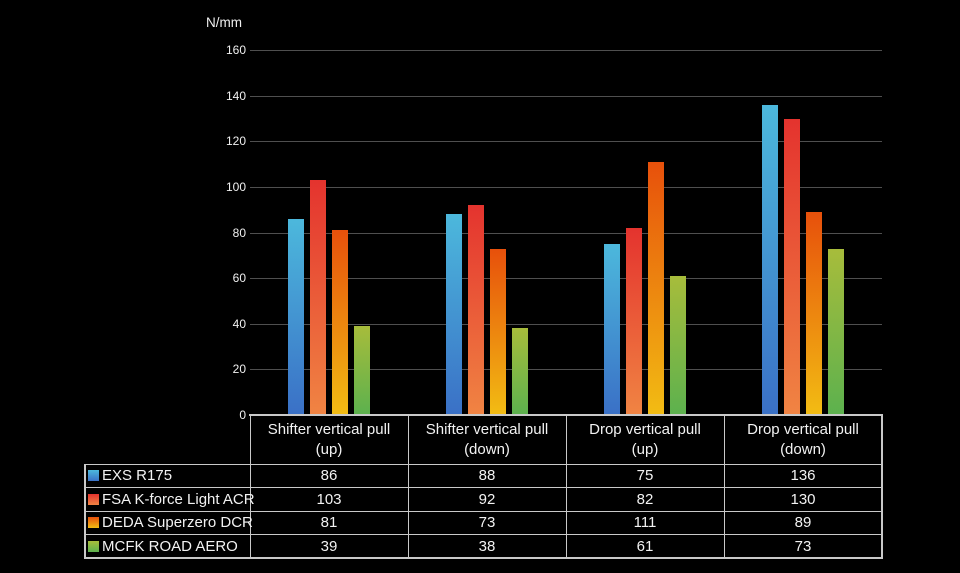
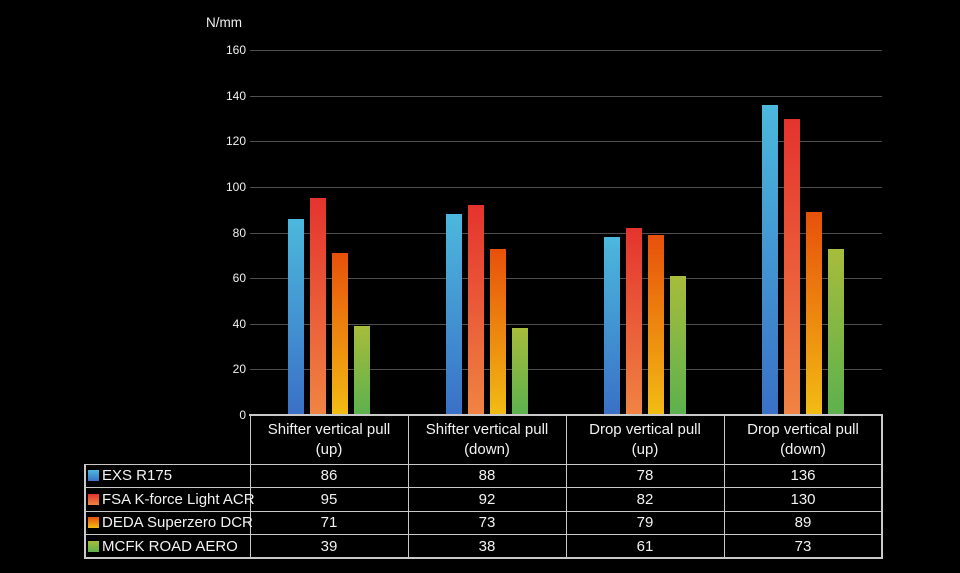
FSA K-force Light ACR/Shifter vertical pull (up): 103 -> 95
DEDA Superzero DCR/Shifter vertical pull (up): 81 -> 71
EXS R175/Drop vertical pull (up): 75 -> 78
DEDA Superzero DCR/Drop vertical pull (up): 111 -> 79
